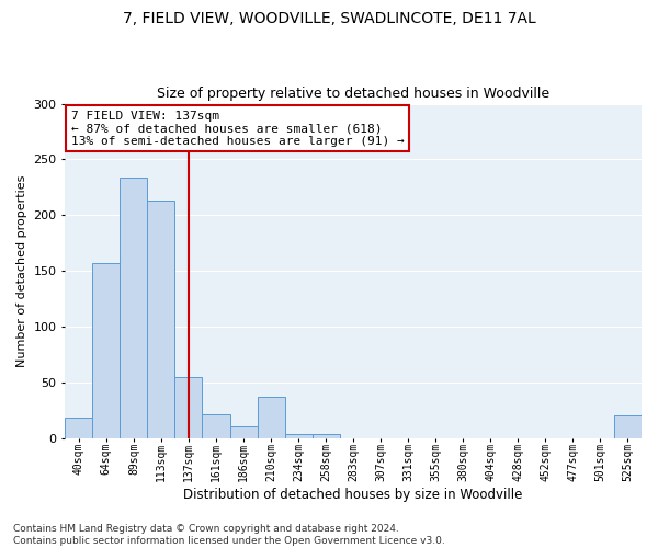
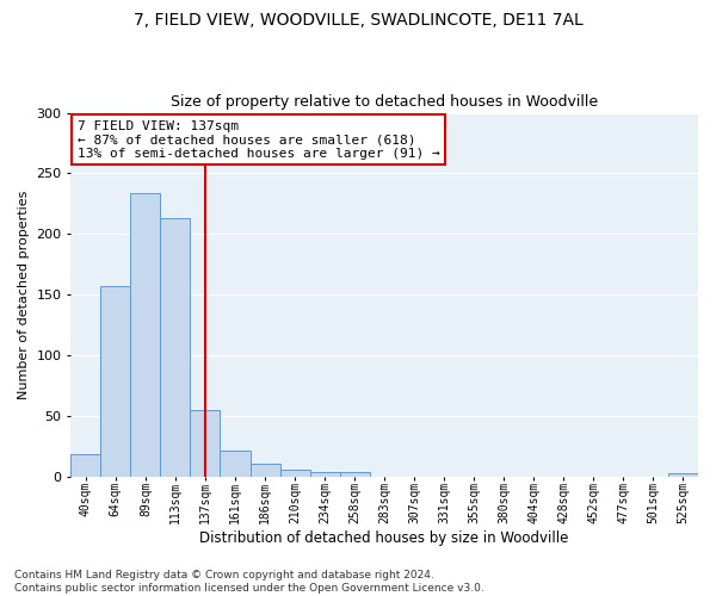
210sqm: 37 -> 5
525sqm: 20 -> 2
